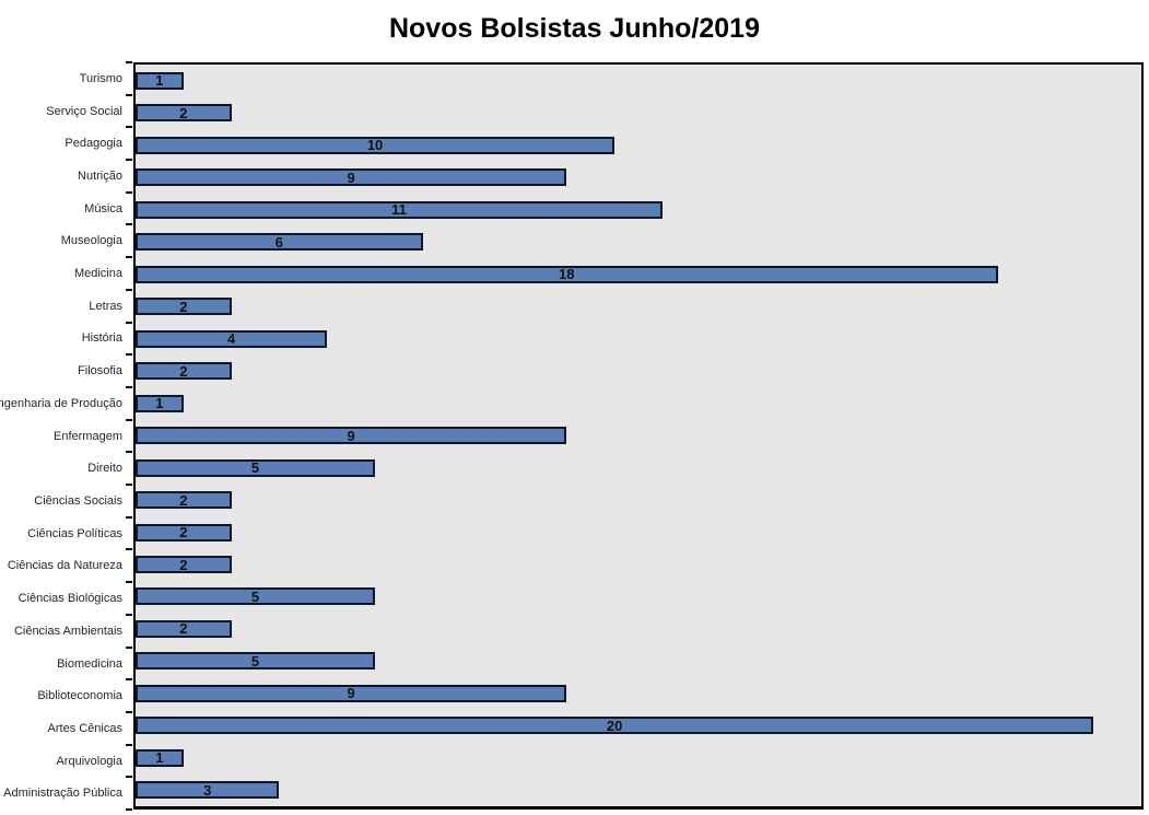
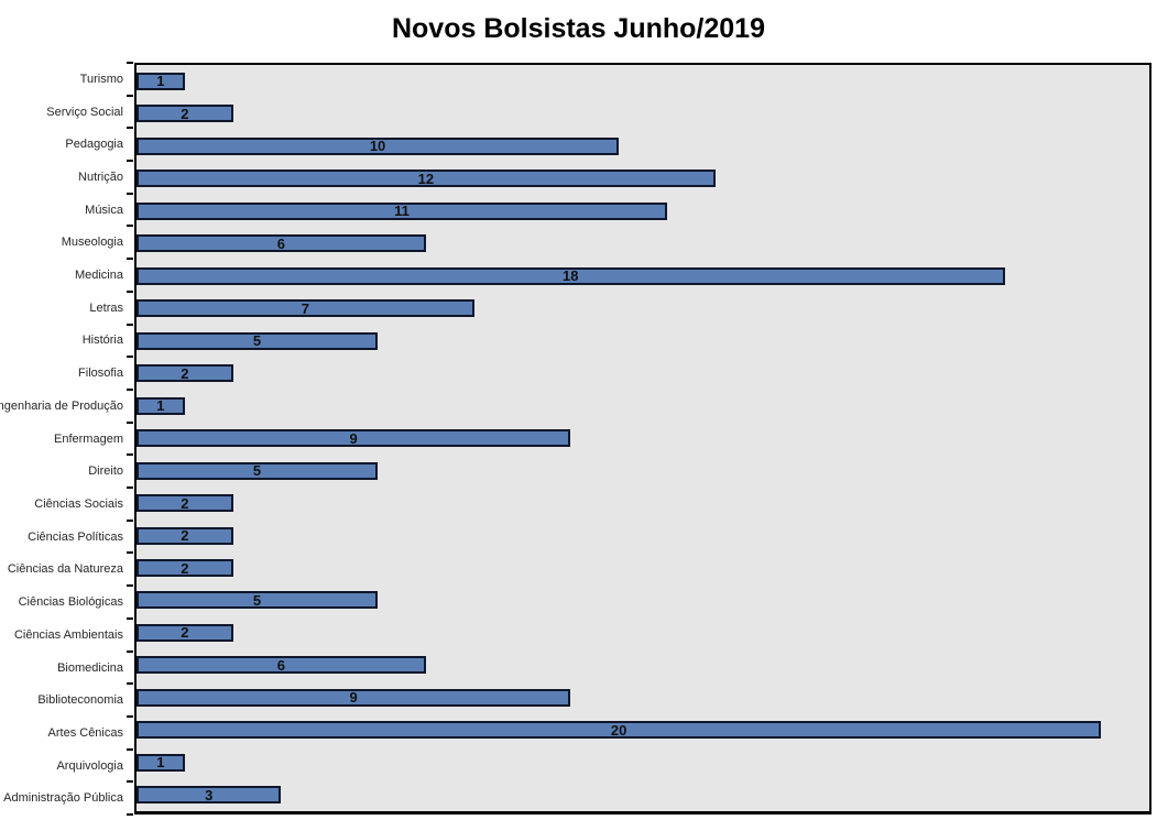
Nutrição: 9 -> 12
Letras: 2 -> 7
História: 4 -> 5
Biomedicina: 5 -> 6
